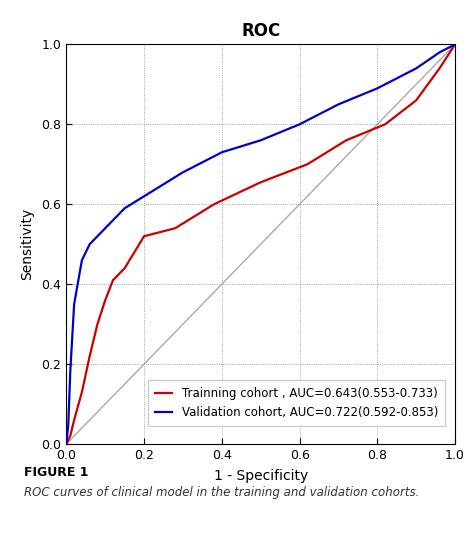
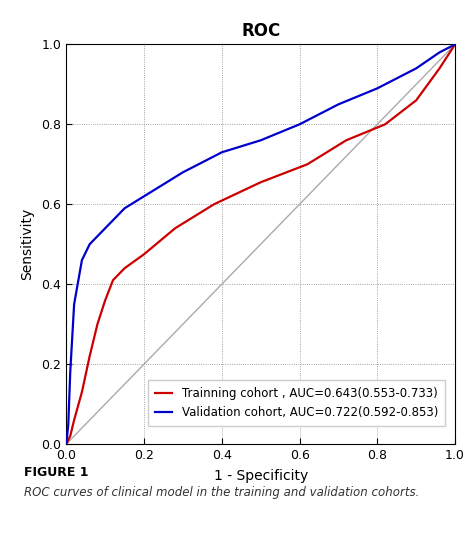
Trainning cohort , AUC=0.643(0.553-0.733)/0.2: 0.520 -> 0.475
